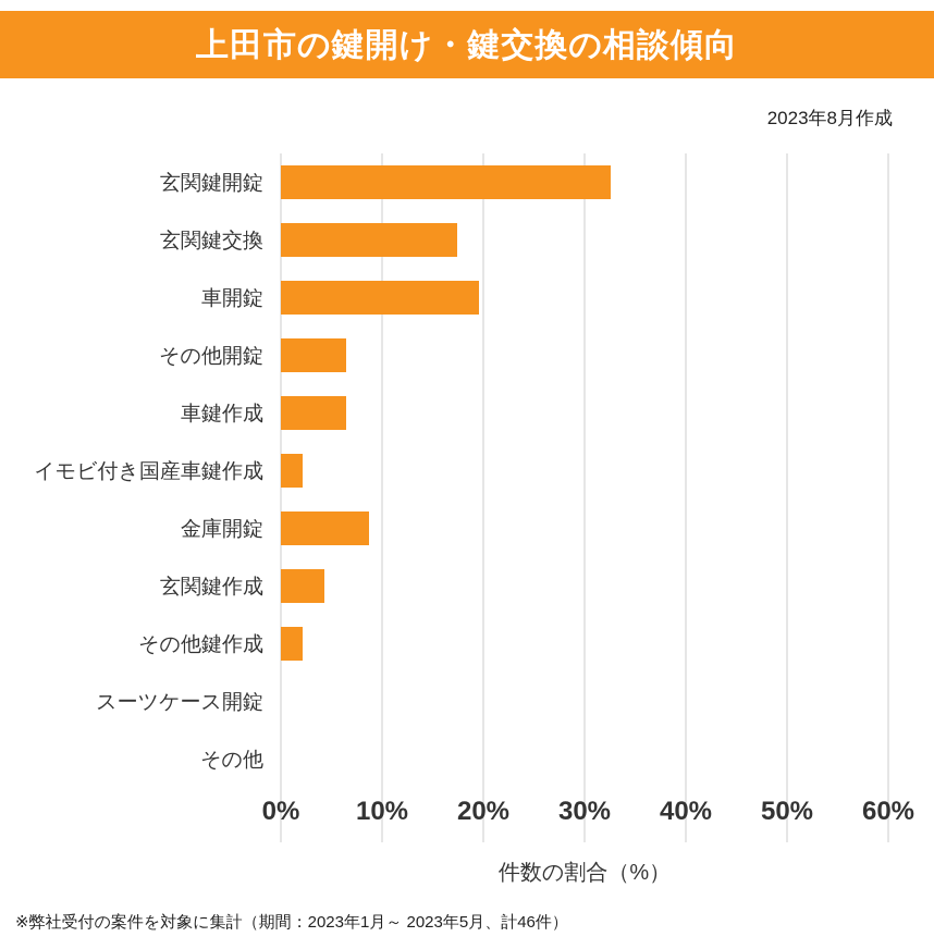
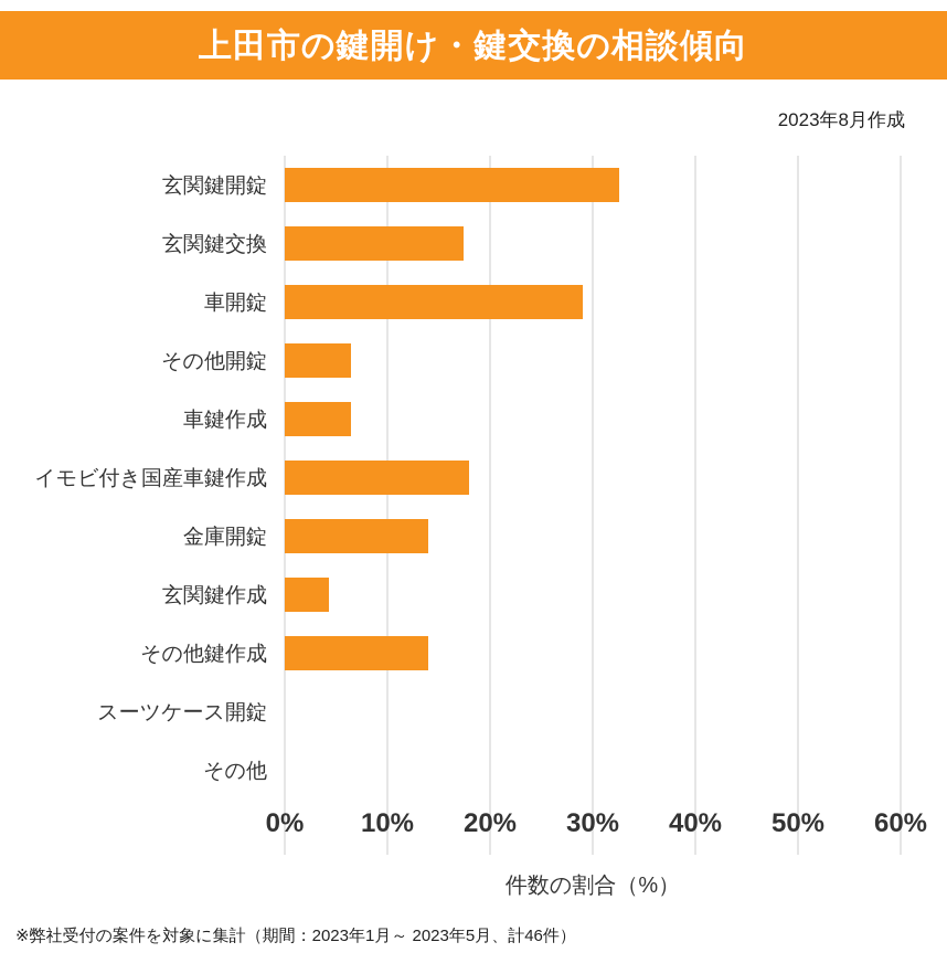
車開錠: 20% -> 29%
イモビ付き国産車鍵作成: 2% -> 18%
金庫開錠: 9% -> 14%
その他鍵作成: 2% -> 14%
